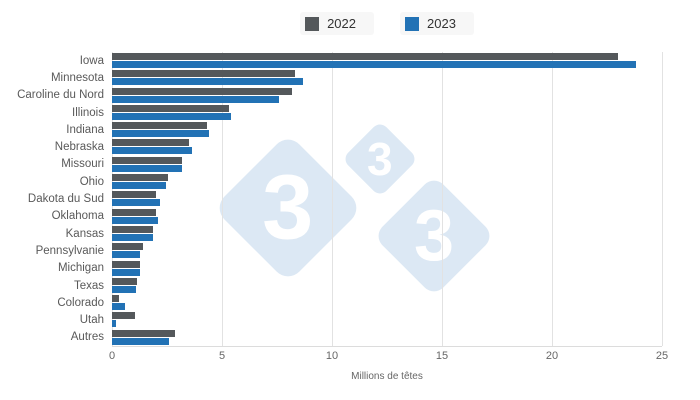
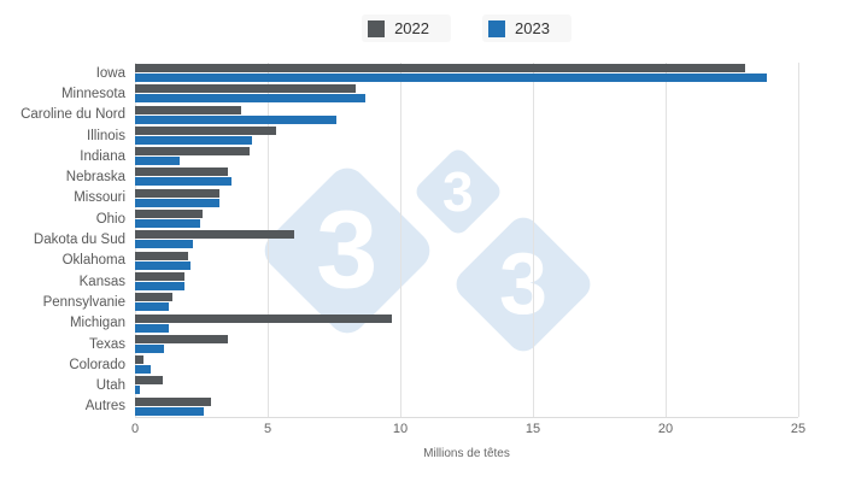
2022/Caroline du Nord: 8.2 -> 4.0
2023/Illinois: 5.4 -> 4.4
2023/Indiana: 4.4 -> 1.7
2022/Dakota du Sud: 2.0 -> 6.0
2022/Michigan: 1.2 -> 9.7
2022/Texas: 1.1 -> 3.5
